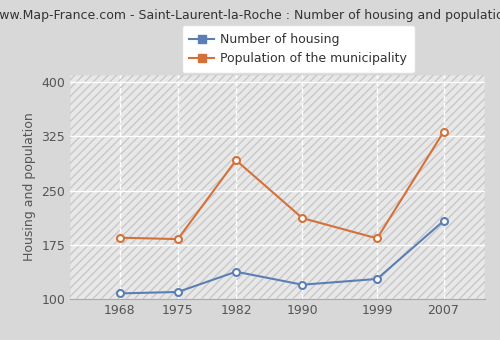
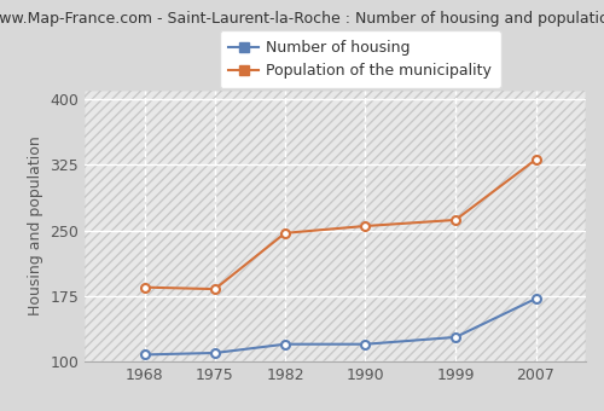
Number of housing/1982: 138 -> 120
Population of the municipality/1982: 292 -> 247
Population of the municipality/1990: 212 -> 255
Population of the municipality/1999: 184 -> 262
Number of housing/2007: 208 -> 172
